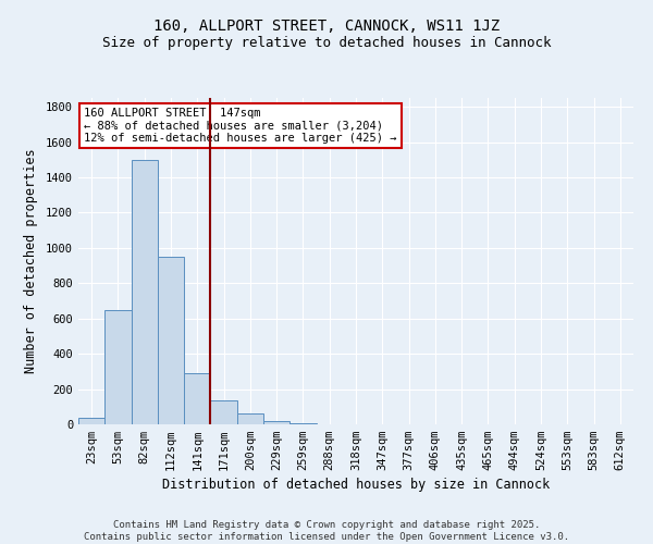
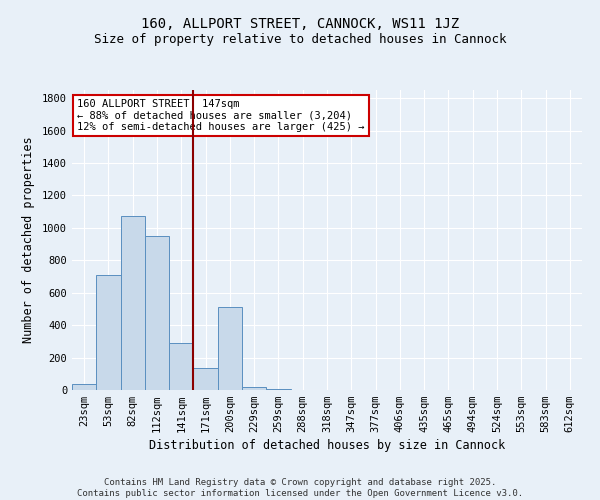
53sqm: 650 -> 710
82sqm: 1500 -> 1070
200sqm: 60 -> 510
